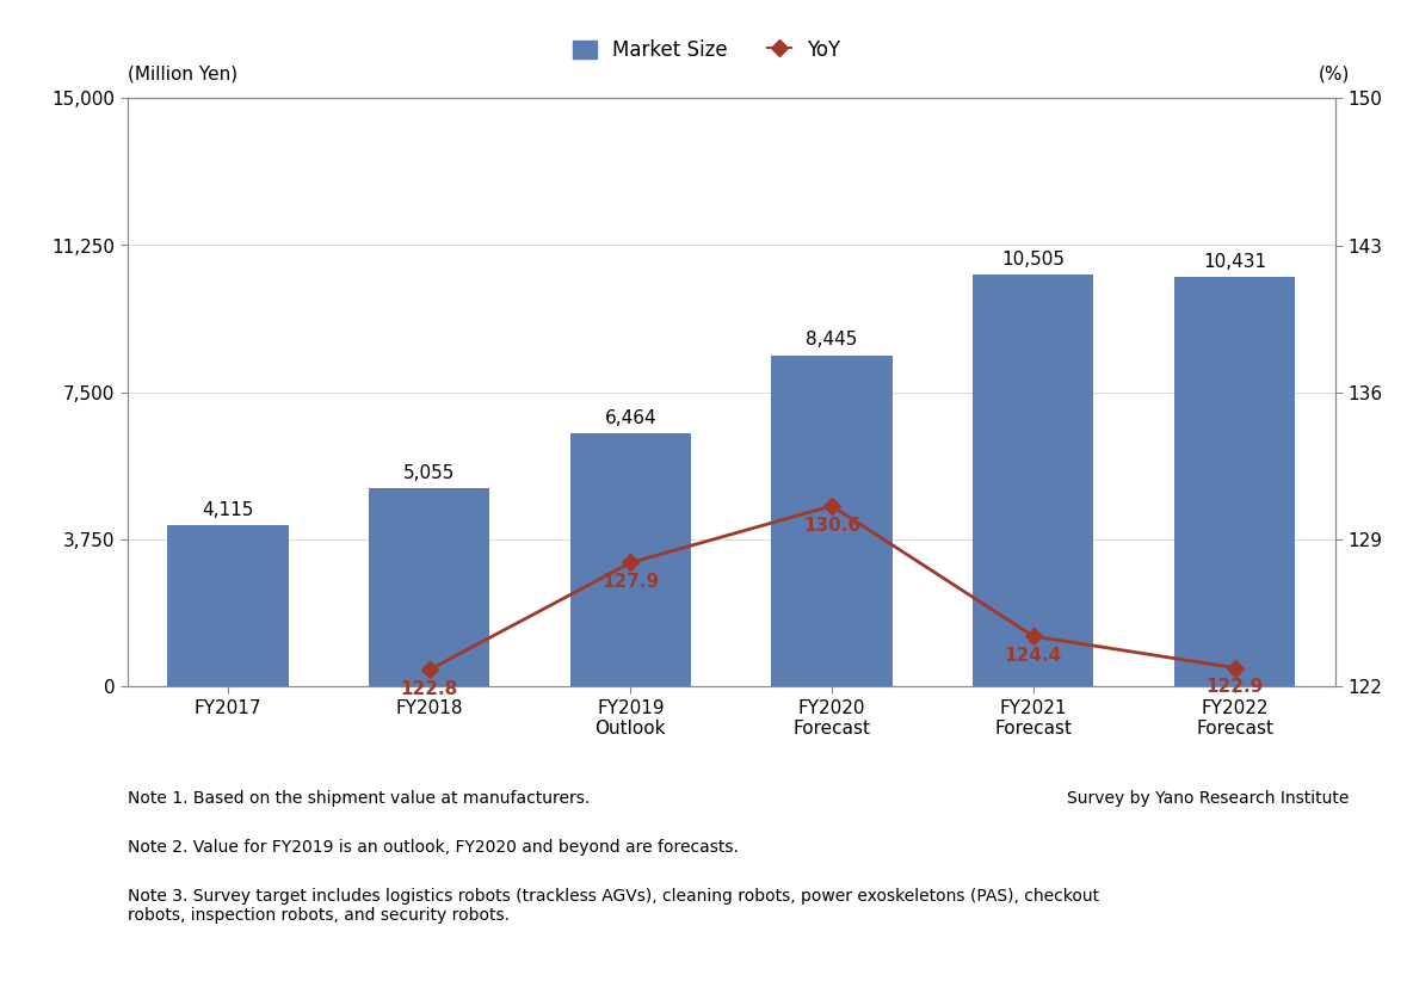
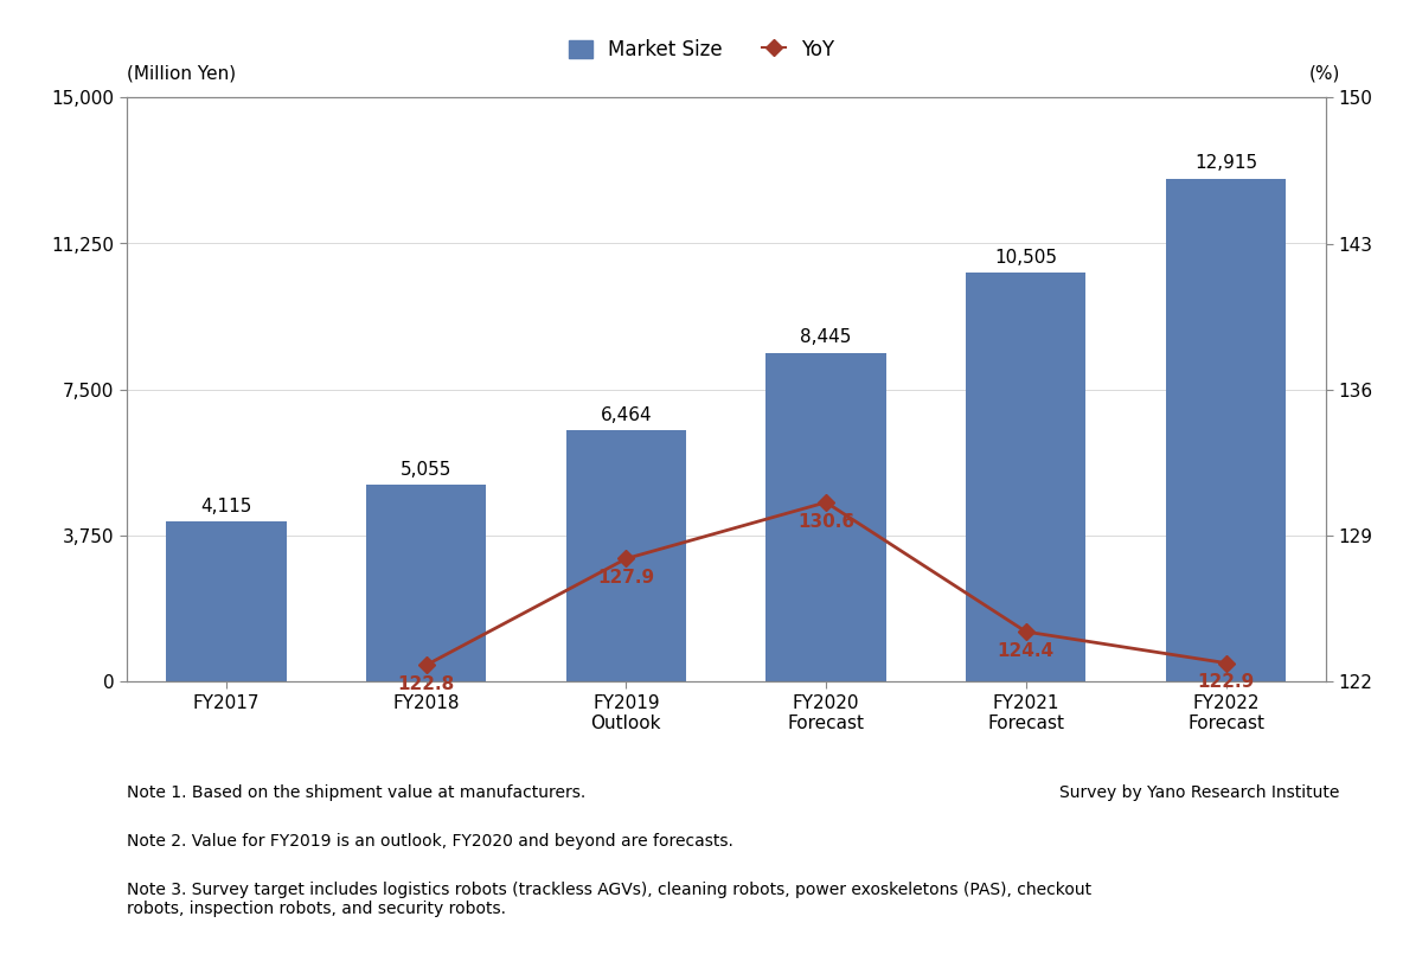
Market Size/FY2022 Forecast: 10,431 -> 12,915
